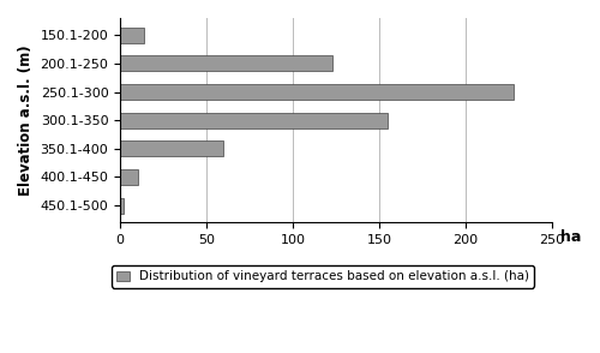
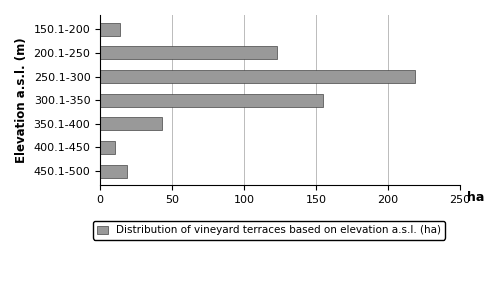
250.1-300: 228 -> 219
350.1-400: 60 -> 43
450.1-500: 2 -> 19
